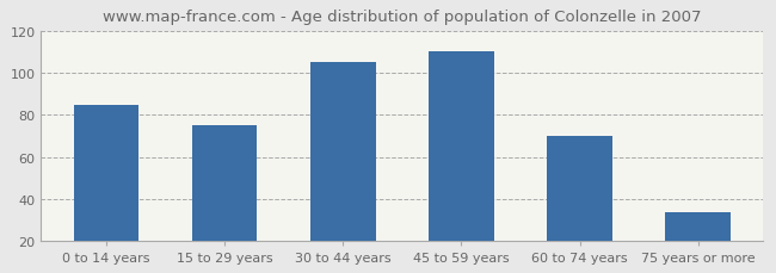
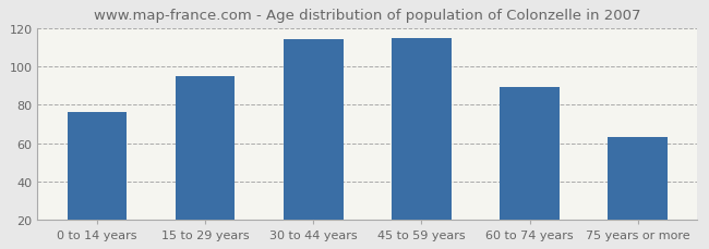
0 to 14 years: 85 -> 76
15 to 29 years: 75 -> 95
30 to 44 years: 105 -> 114
45 to 59 years: 110 -> 115
60 to 74 years: 70 -> 89
75 years or more: 34 -> 63
